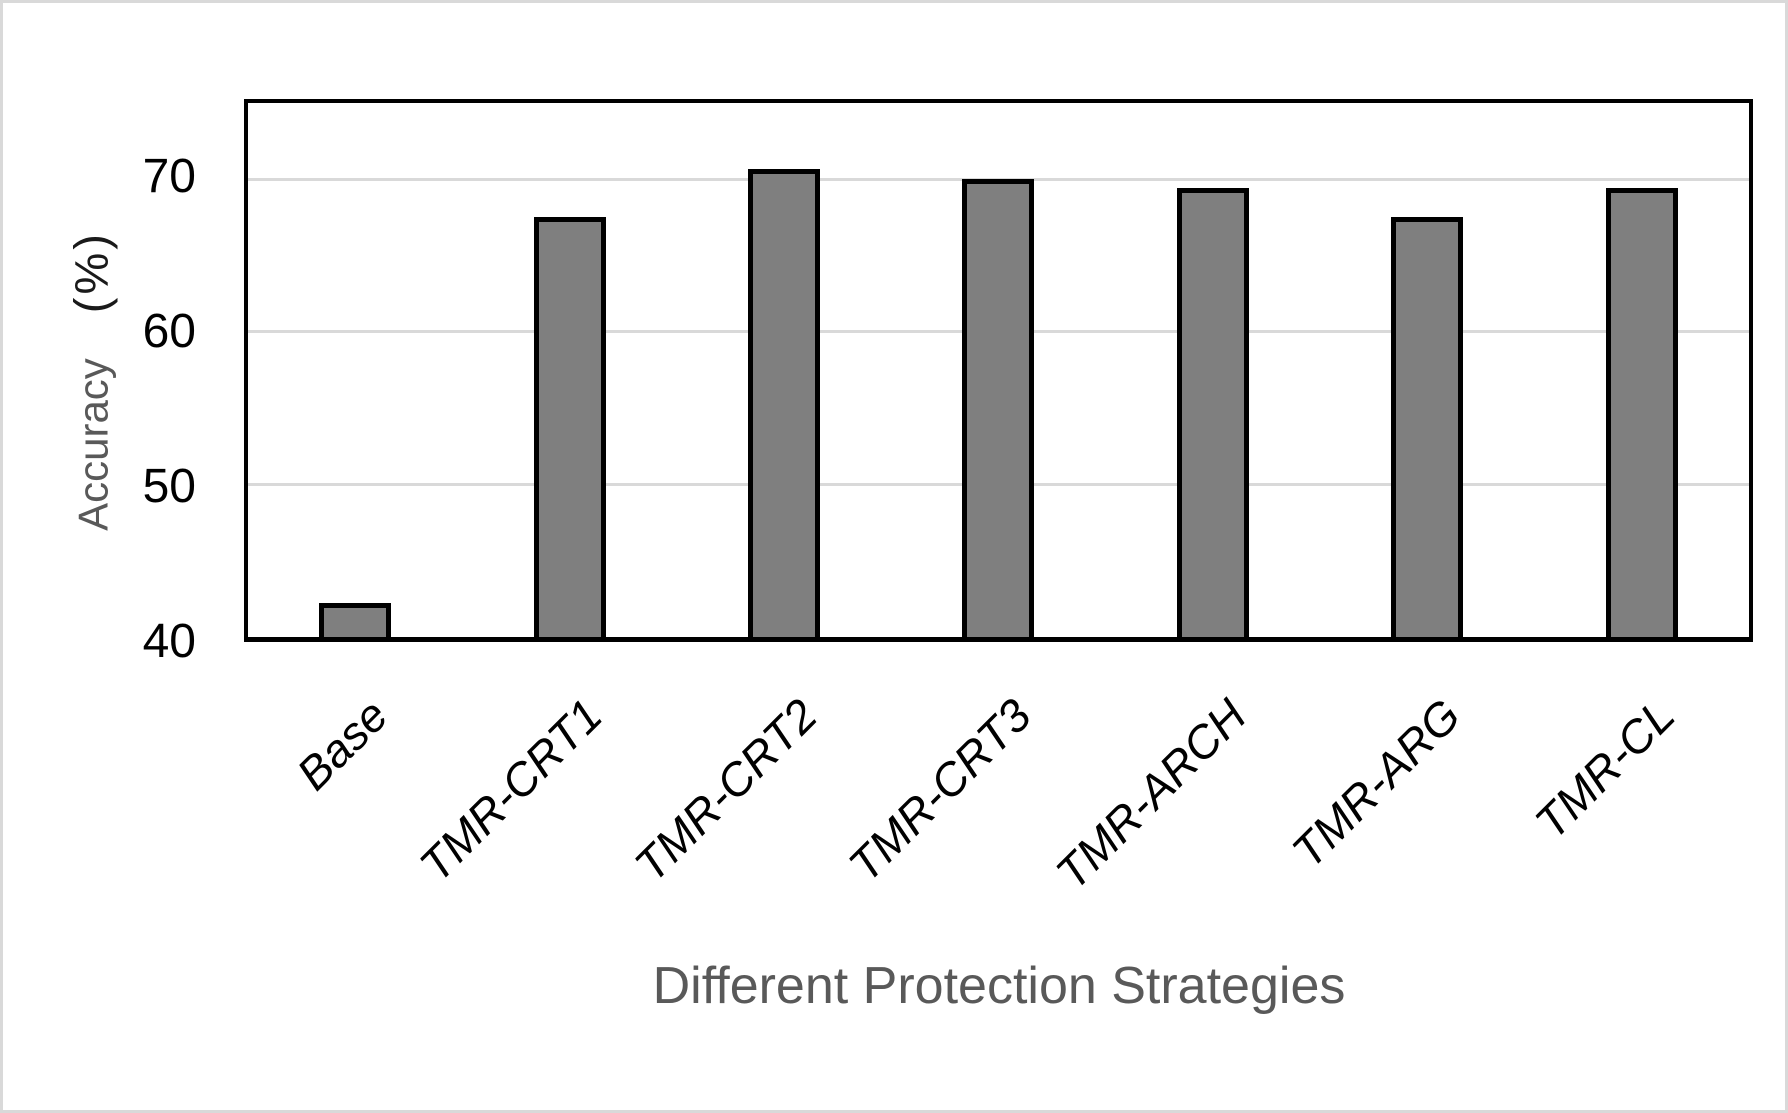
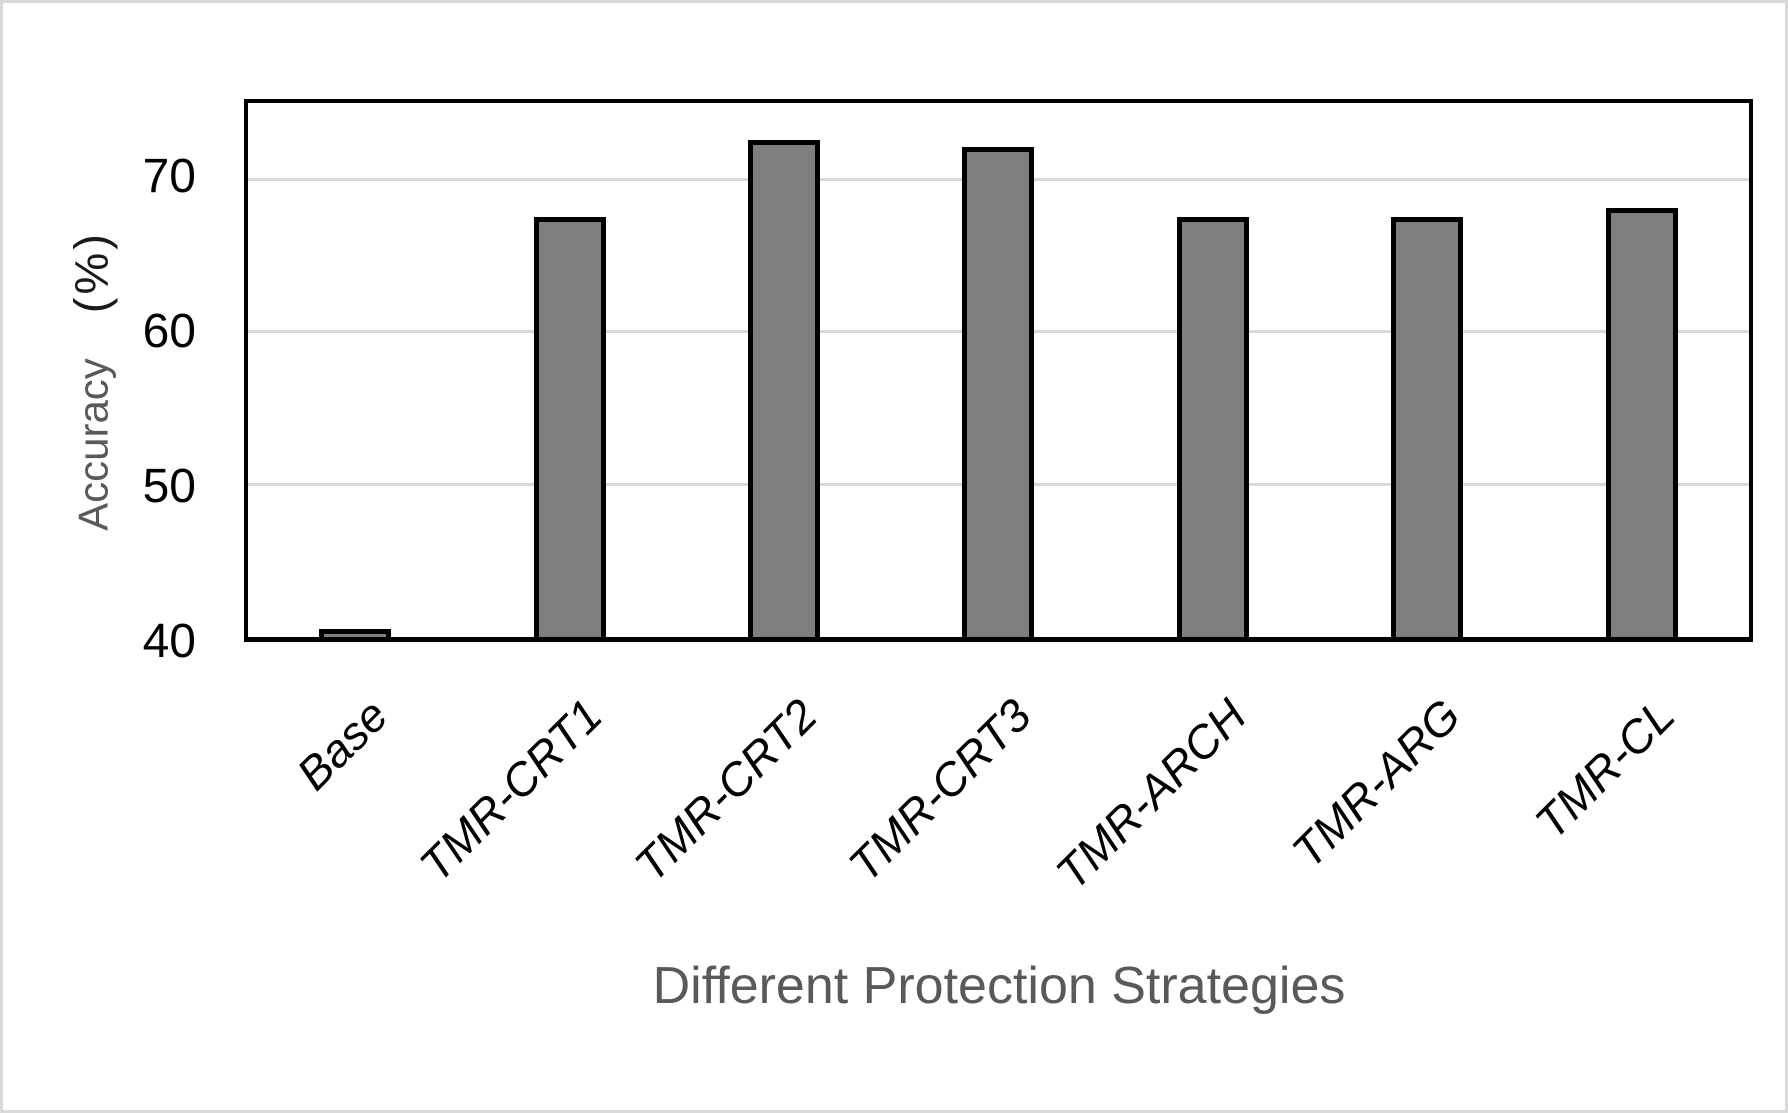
Base: 42.2 -> 40.5
TMR-CRT2: 70.7 -> 72.6
TMR-CRT3: 70.0 -> 72.1
TMR-ARCH: 69.4 -> 67.5
TMR-CL: 69.4 -> 68.1
